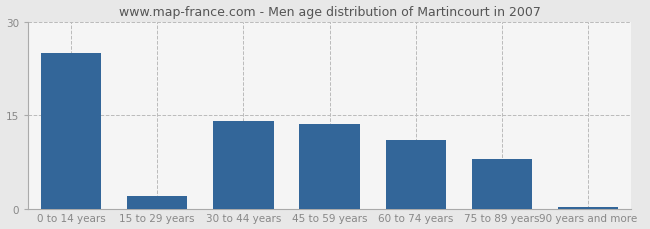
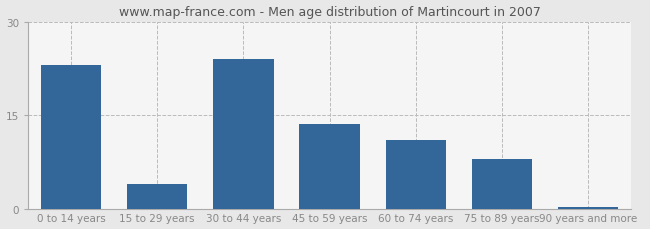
0 to 14 years: 25.0 -> 23.0
15 to 29 years: 2.0 -> 4.0
30 to 44 years: 14.0 -> 24.0
